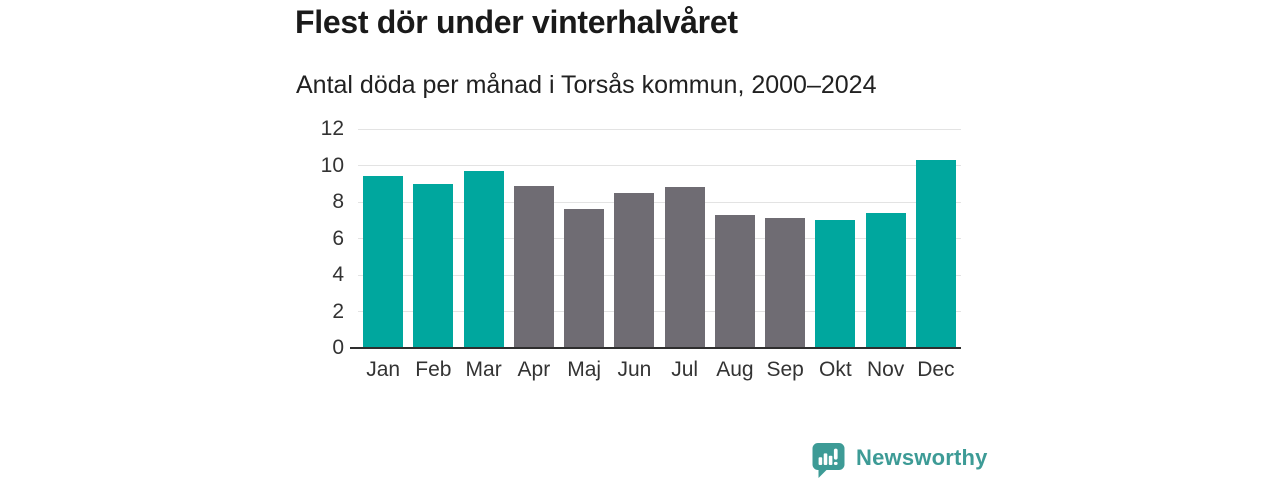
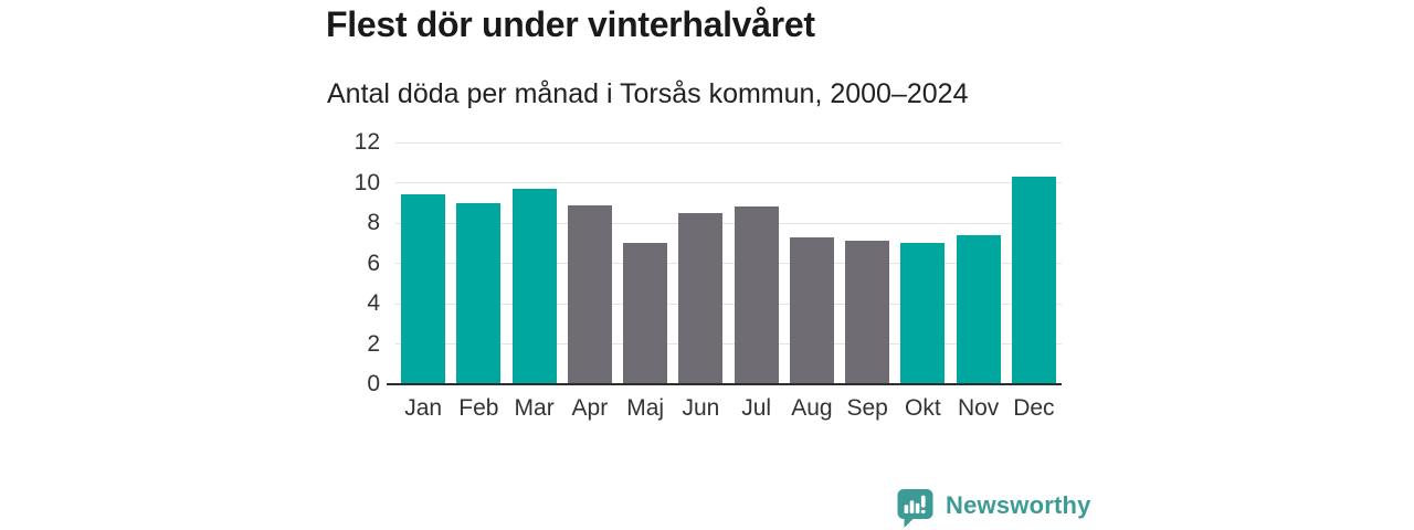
Maj: 7.6 -> 7.0
